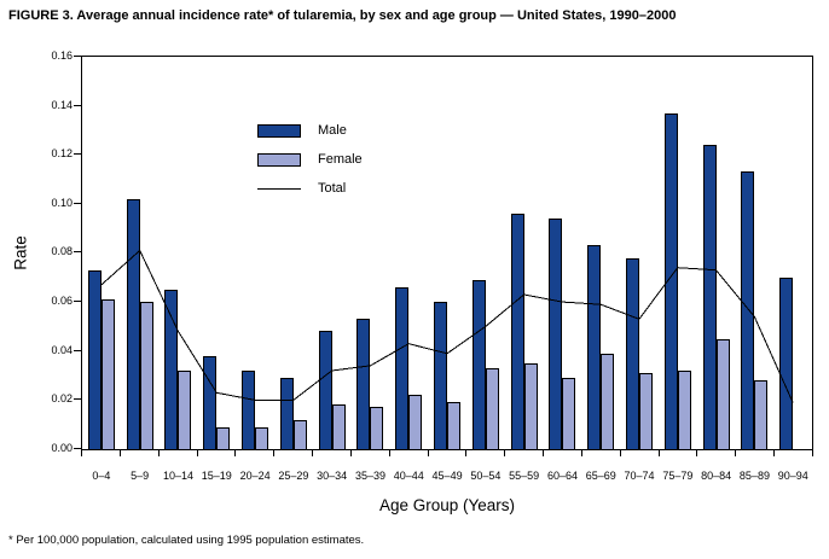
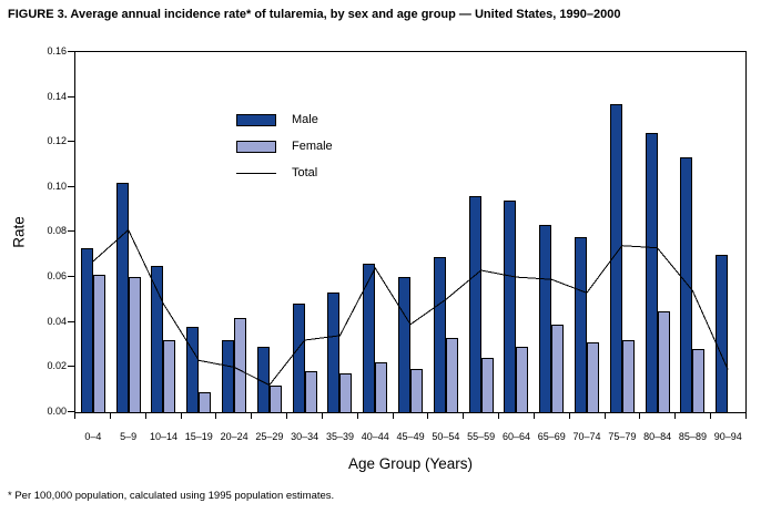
Female/20–24: 0.009 -> 0.042
Total/25–29: 0.020 -> 0.012
Total/40–44: 0.043 -> 0.064
Female/55–59: 0.035 -> 0.024
